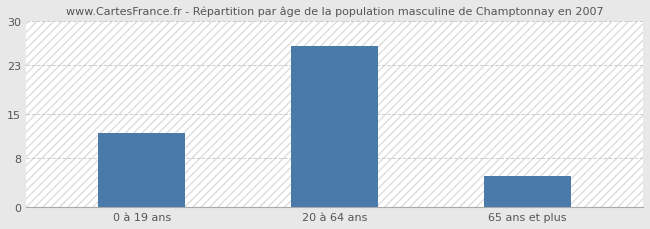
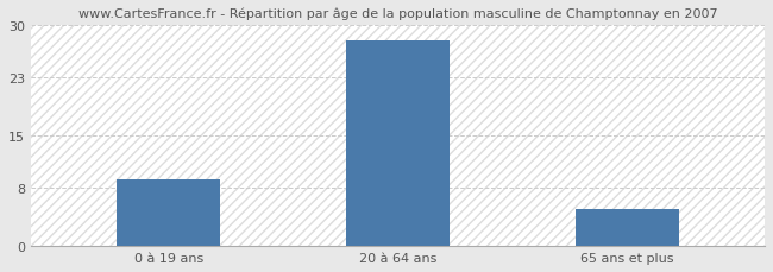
0 à 19 ans: 12 -> 9
20 à 64 ans: 26 -> 28
